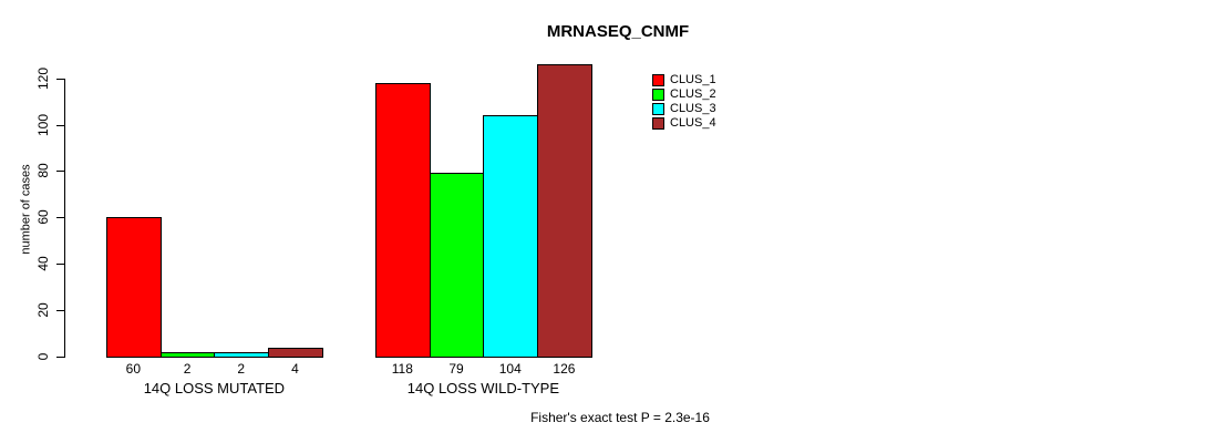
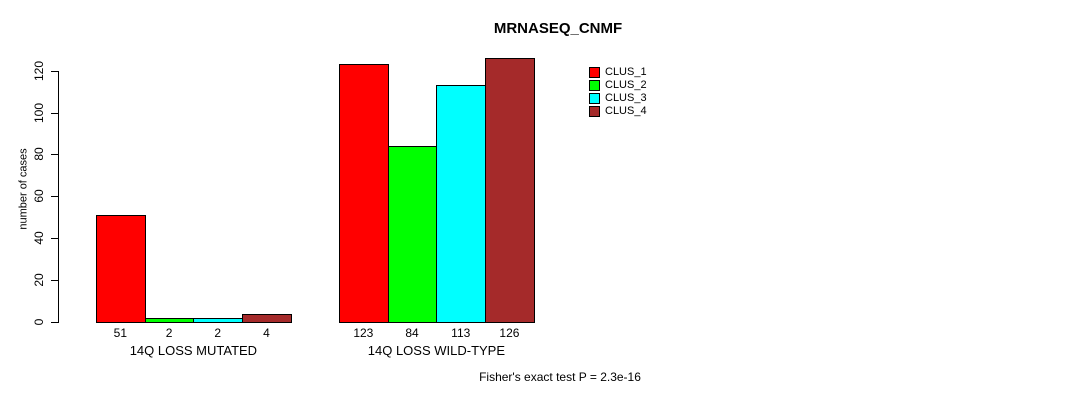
CLUS_1/14Q LOSS MUTATED: 60 -> 51
CLUS_1/14Q LOSS WILD-TYPE: 118 -> 123
CLUS_2/14Q LOSS WILD-TYPE: 79 -> 84
CLUS_3/14Q LOSS WILD-TYPE: 104 -> 113
